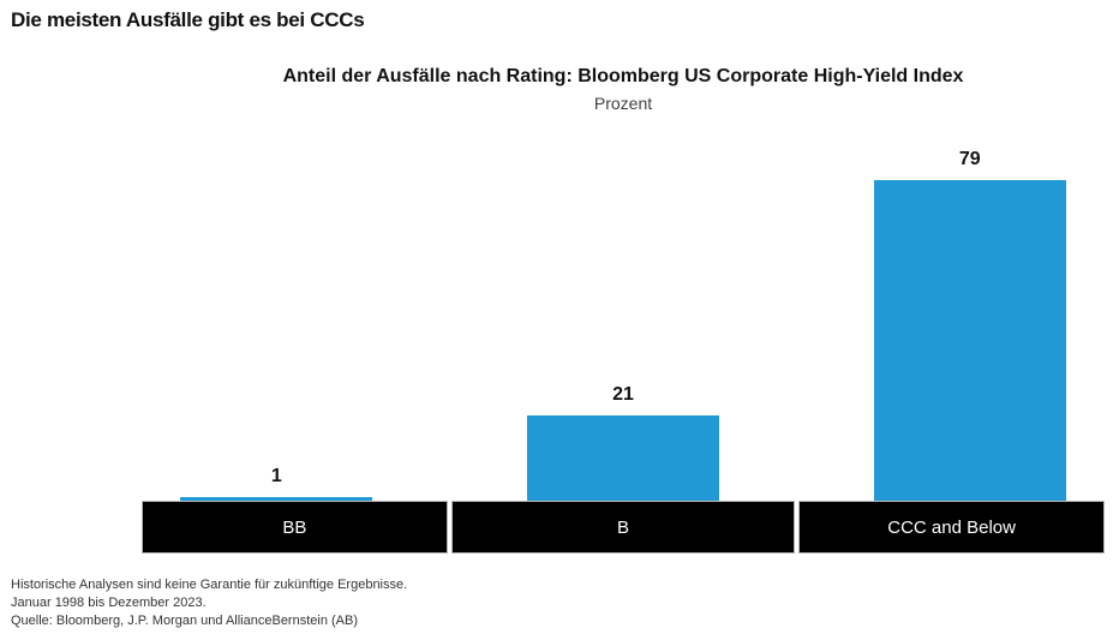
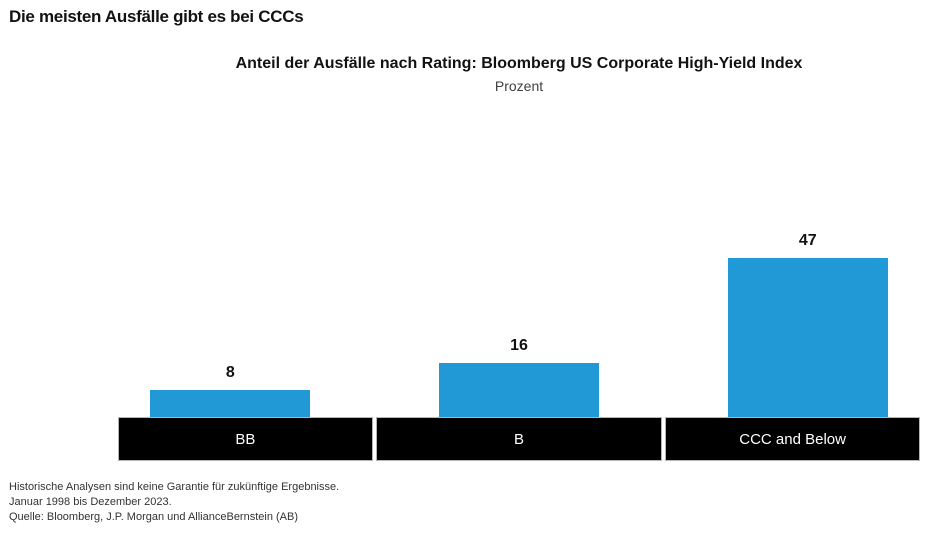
BB: 1 -> 8
B: 21 -> 16
CCC and Below: 79 -> 47
